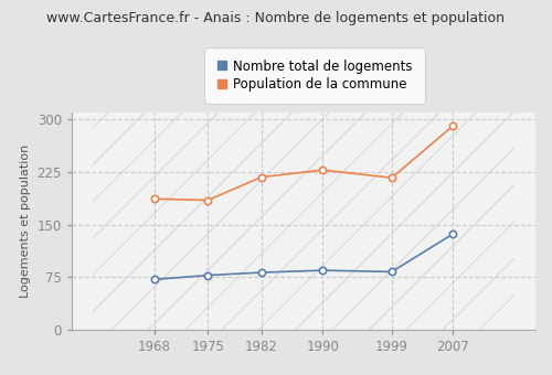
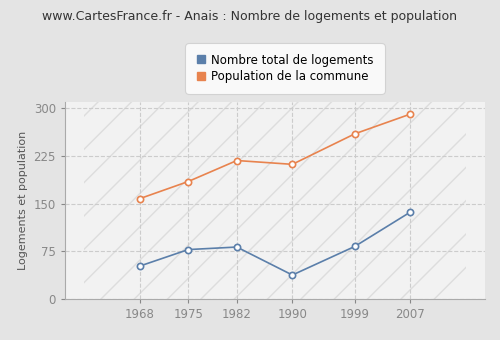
Nombre total de logements/1968: 72 -> 52
Population de la commune/1968: 187 -> 158
Nombre total de logements/1990: 85 -> 38
Population de la commune/1990: 228 -> 212
Population de la commune/1999: 217 -> 260
